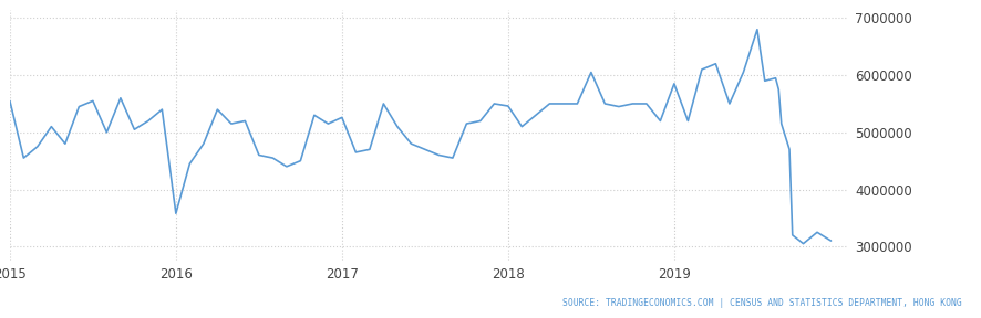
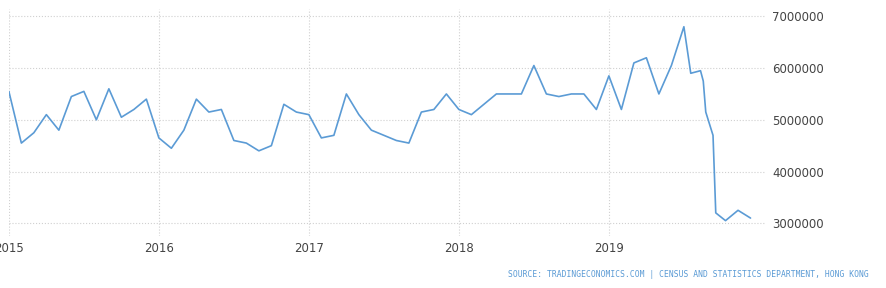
2016: 3580000 -> 4650000
2017: 5260000 -> 5100000
2018: 5460000 -> 5200000
